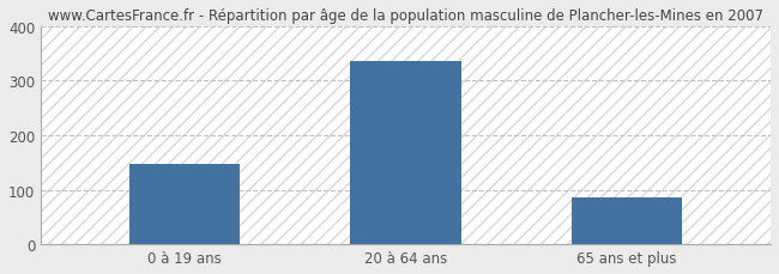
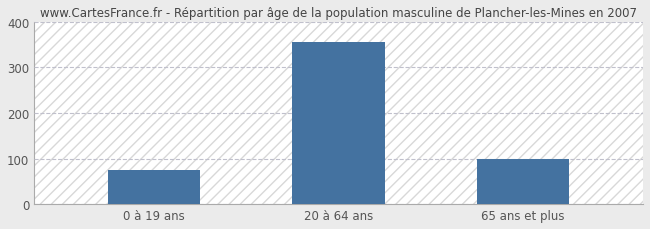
0 à 19 ans: 148 -> 75
20 à 64 ans: 336 -> 355
65 ans et plus: 85 -> 100
